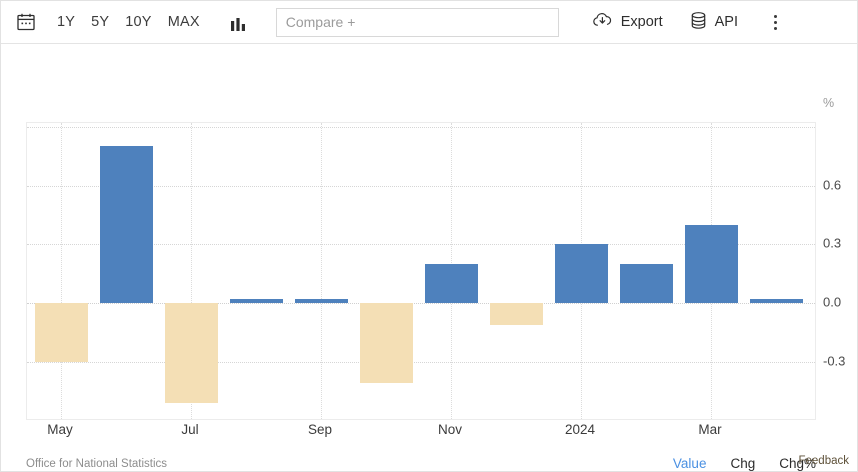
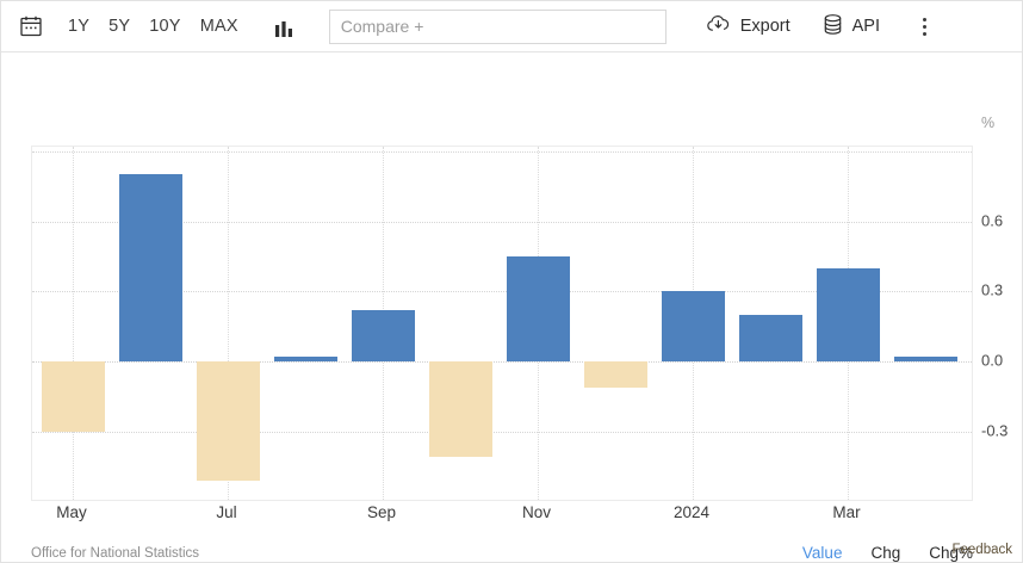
Sep: 0.02 -> 0.22
Nov: 0.20 -> 0.45
